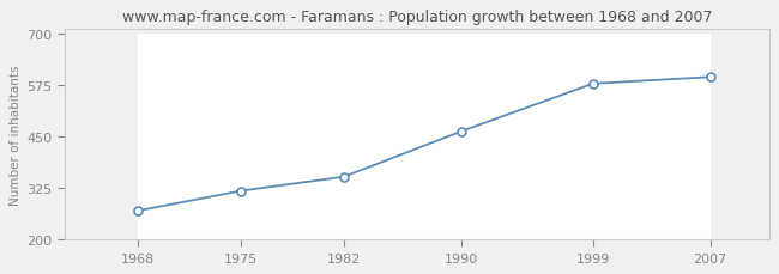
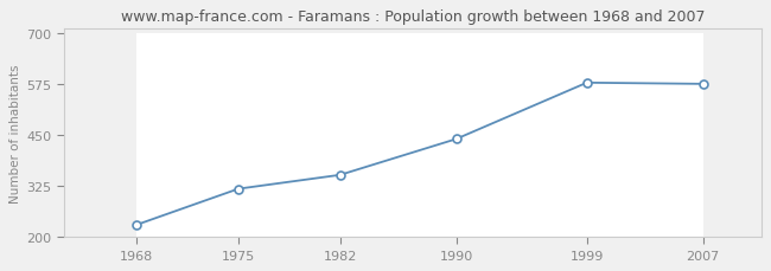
1968: 270 -> 230
1990: 462 -> 440
2007: 594 -> 575
